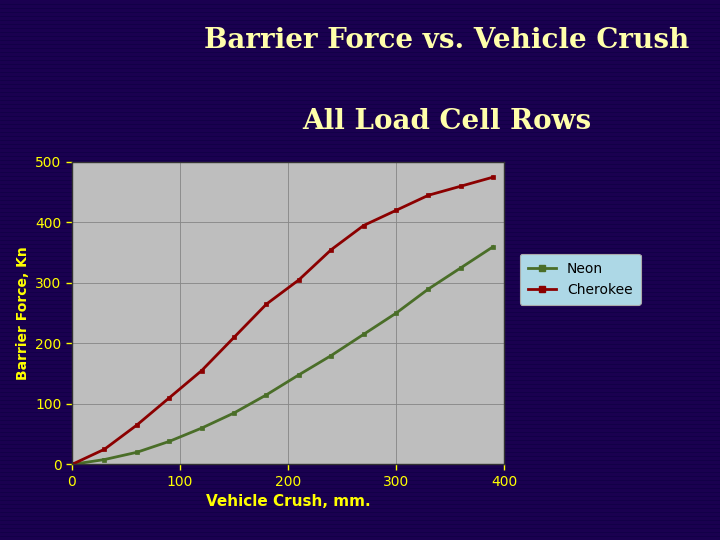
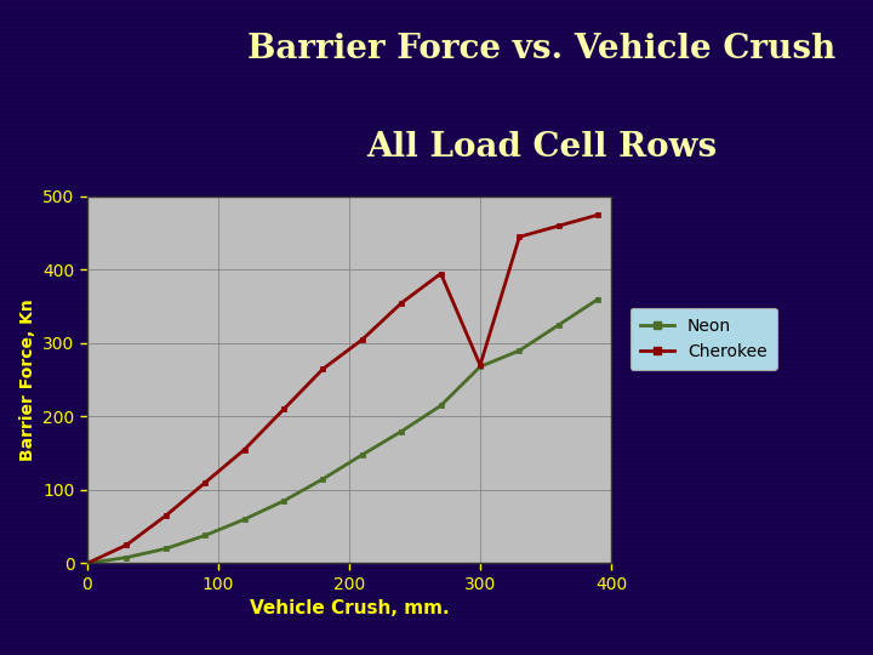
Neon/300: 250 -> 268
Cherokee/300: 420 -> 270
